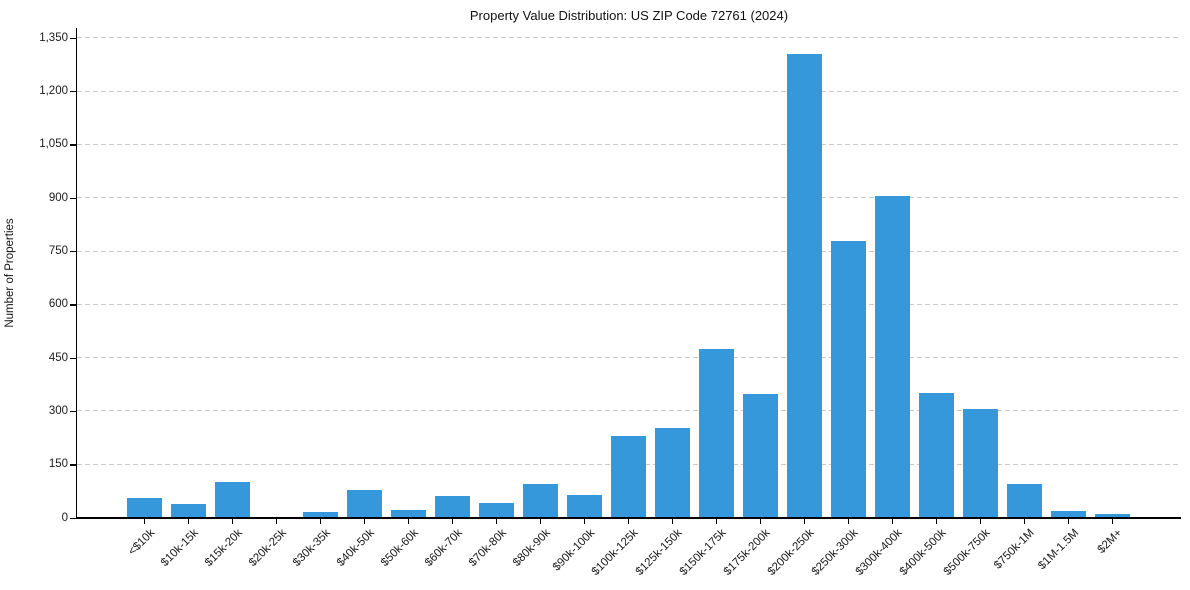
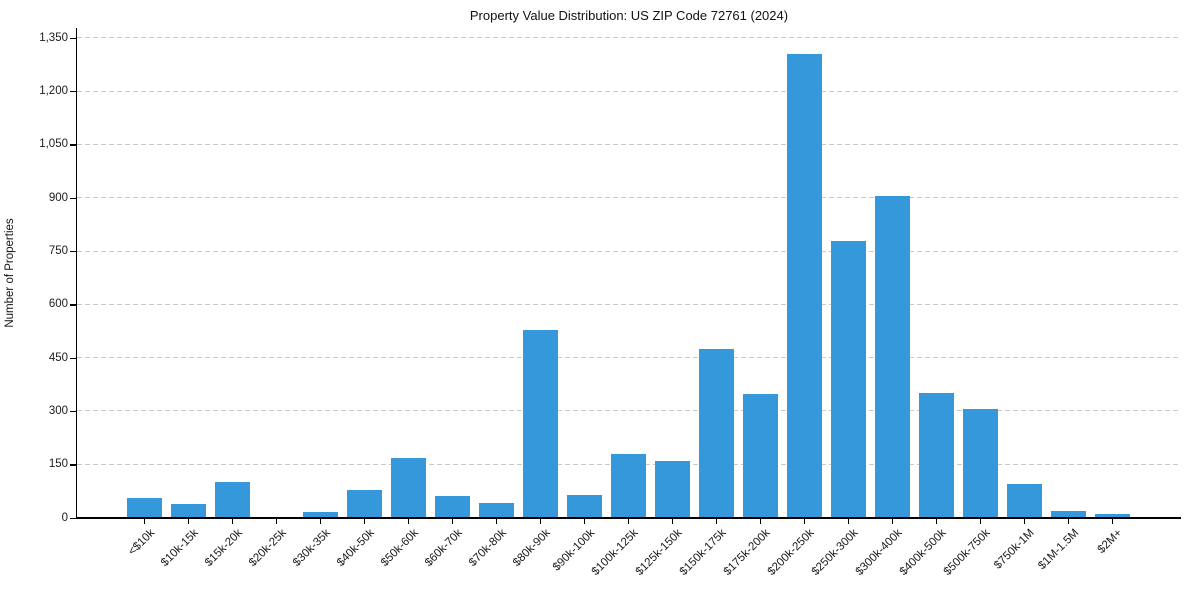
$50k-60k: 20 -> 170
$80k-90k: 100 -> 530
$100k-125k: 230 -> 180
$125k-150k: 250 -> 160
